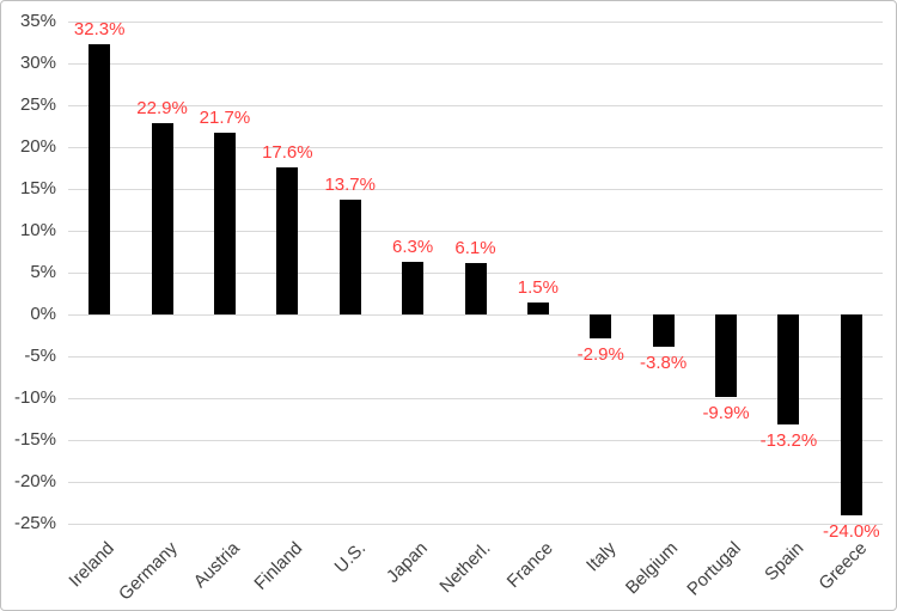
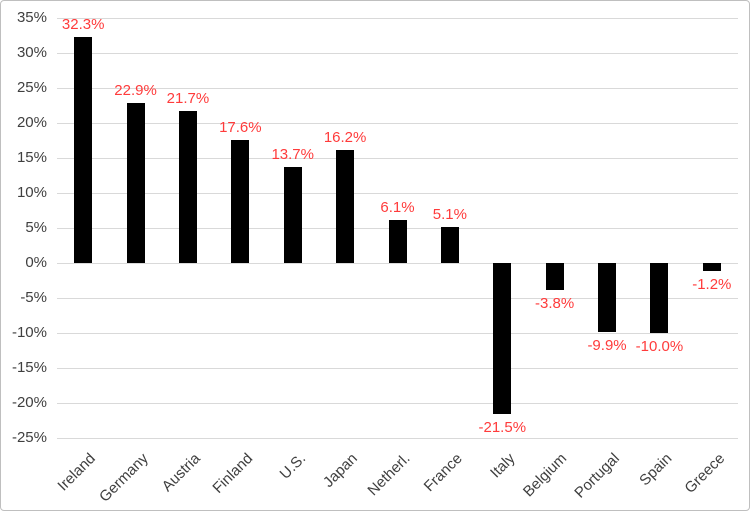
Japan: 6.3% -> 16.2%
France: 1.5% -> 5.1%
Italy: -2.9% -> -21.5%
Spain: -13.2% -> -10.0%
Greece: -24.0% -> -1.2%
